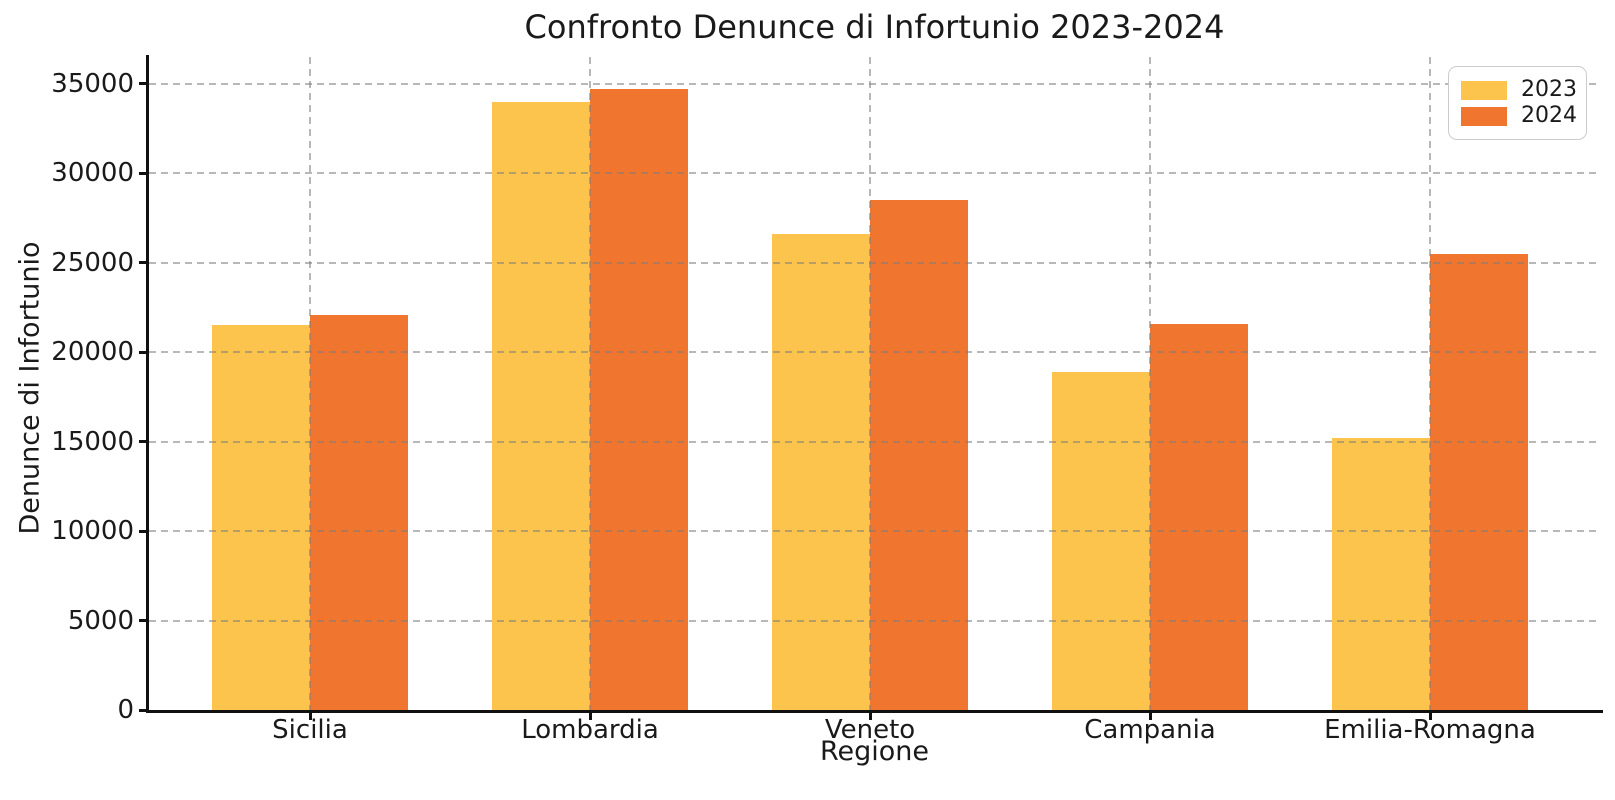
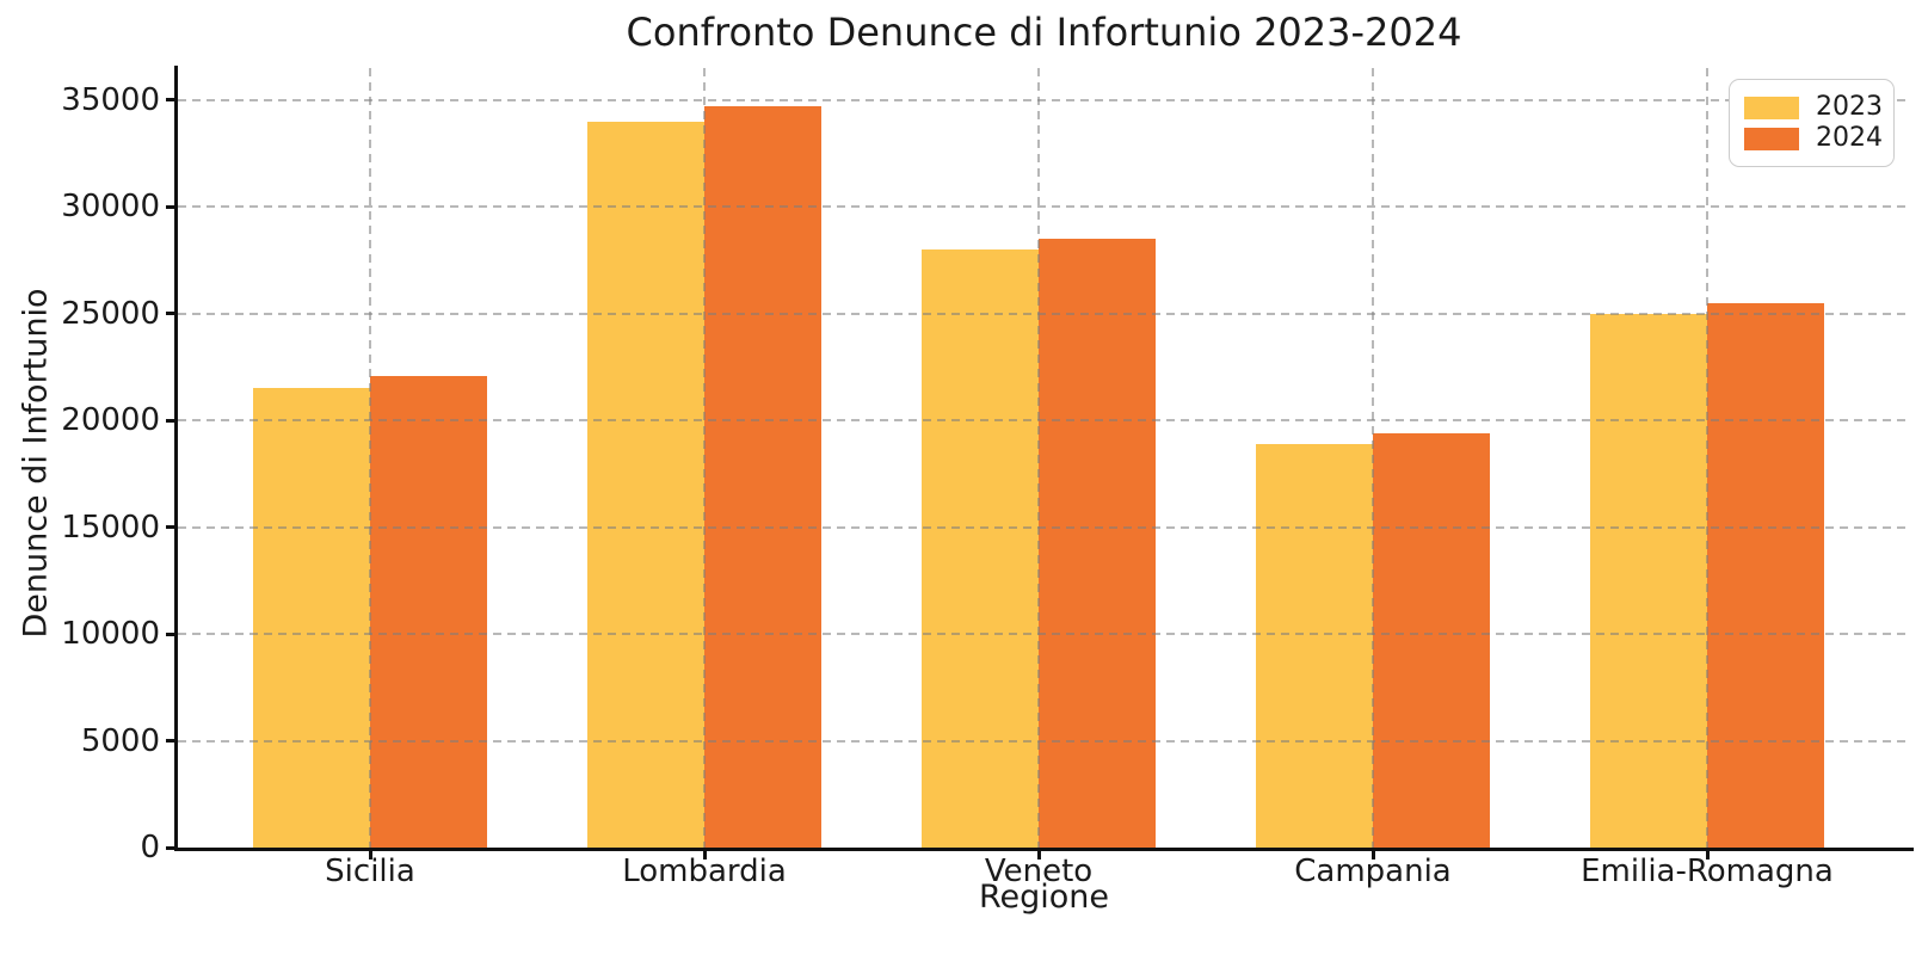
2023/Veneto: 26600 -> 28000
2024/Campania: 21600 -> 19400
2023/Emilia-Romagna: 15200 -> 25000
